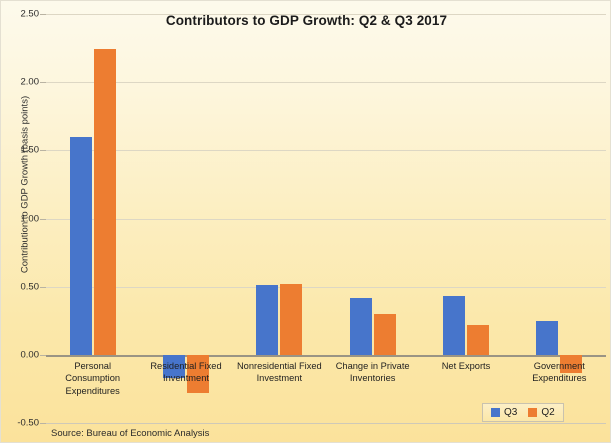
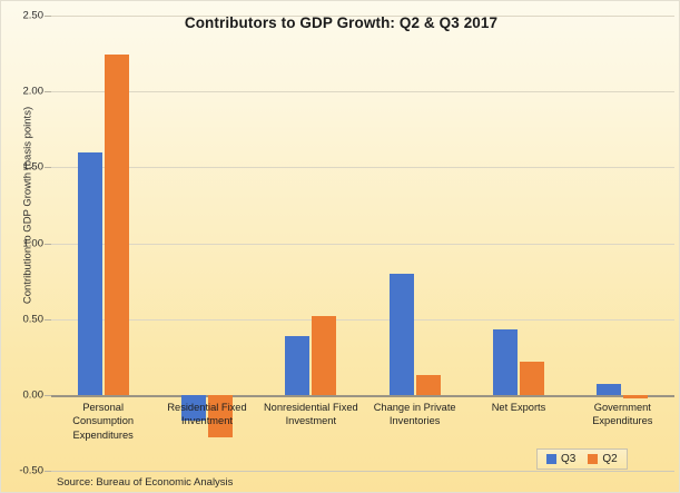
Q3/Nonresidential Fixed Investment: 0.51 -> 0.39
Q3/Change in Private Inventories: 0.42 -> 0.80
Q2/Change in Private Inventories: 0.30 -> 0.13
Q3/Government Expenditures: 0.25 -> 0.07
Q2/Government Expenditures: -0.13 -> -0.02
